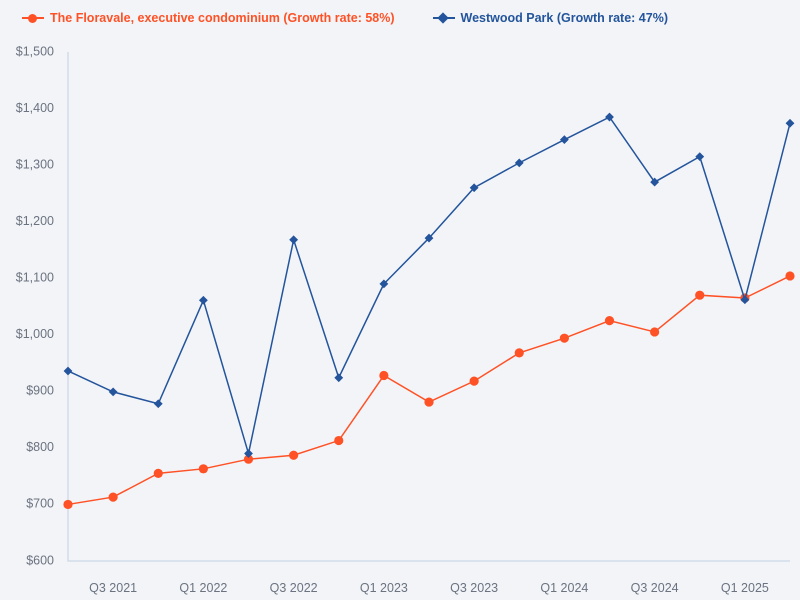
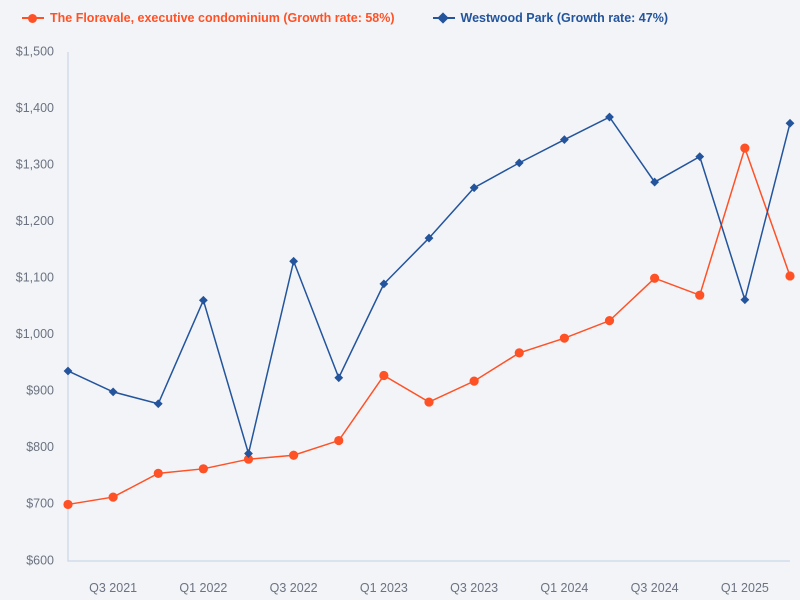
Westwood Park (Growth rate: 47%)/Q3 2022: $1170 -> $1130
The Floravale, executive condominium (Growth rate: 58%)/Q3 2024: $1000 -> $1100
The Floravale, executive condominium (Growth rate: 58%)/Q1 2025: $1060 -> $1330
